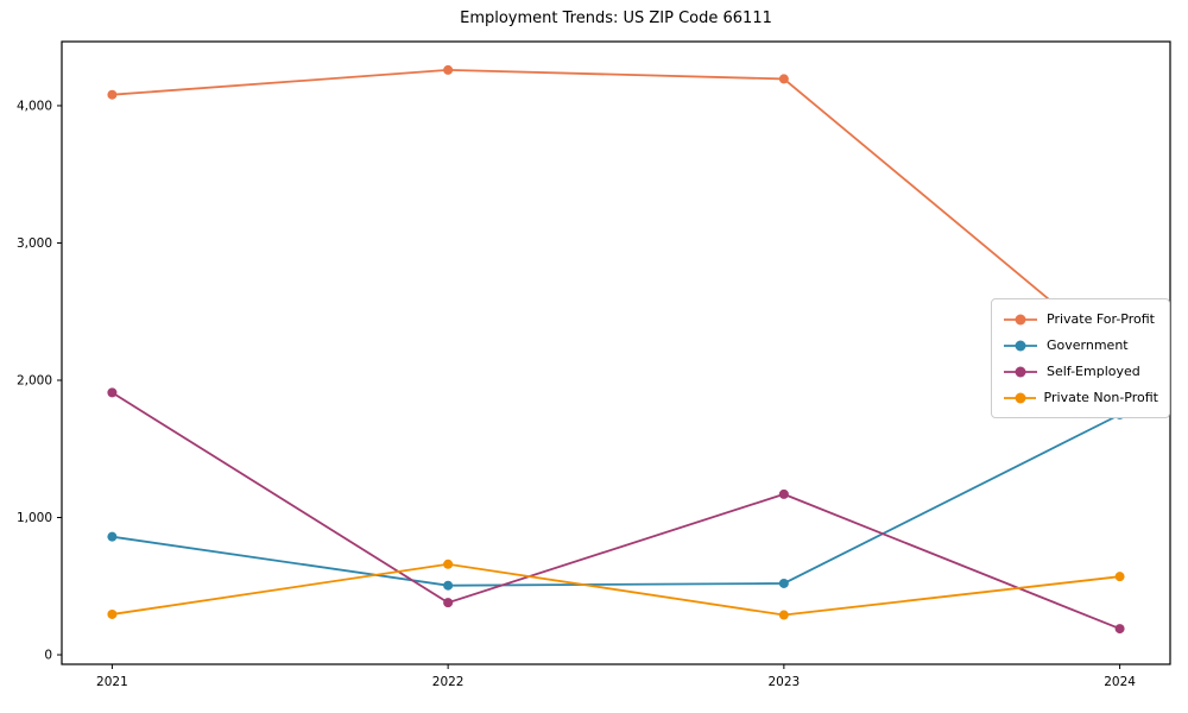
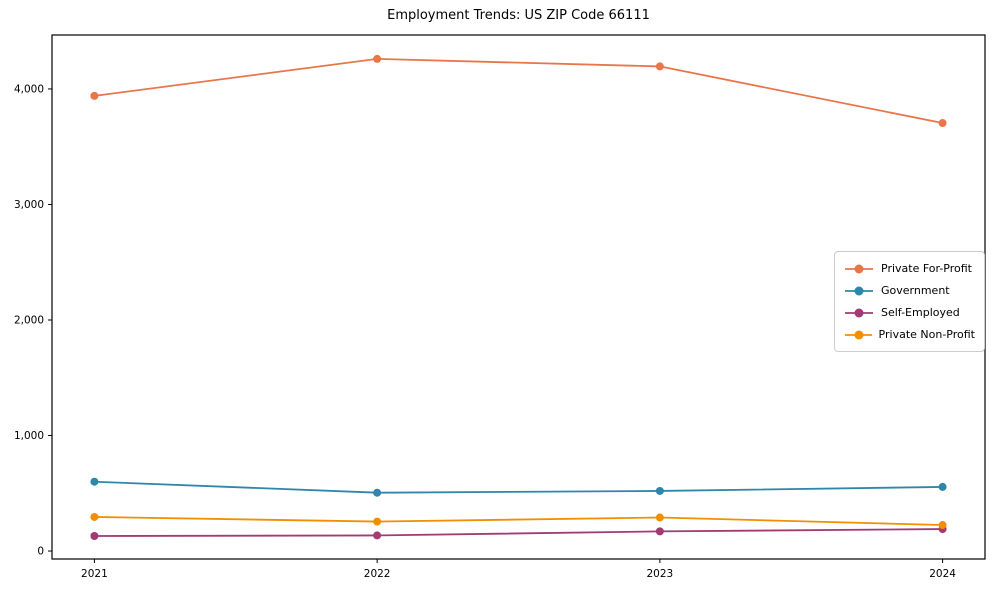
Private For-Profit/2021: 4080 -> 3940
Government/2021: 860 -> 600
Self-Employed/2021: 1910 -> 130
Self-Employed/2022: 380 -> 140
Private Non-Profit/2022: 660 -> 260
Self-Employed/2023: 1170 -> 170
Private For-Profit/2024: 2160 -> 3700
Government/2024: 1750 -> 560
Private Non-Profit/2024: 570 -> 220
